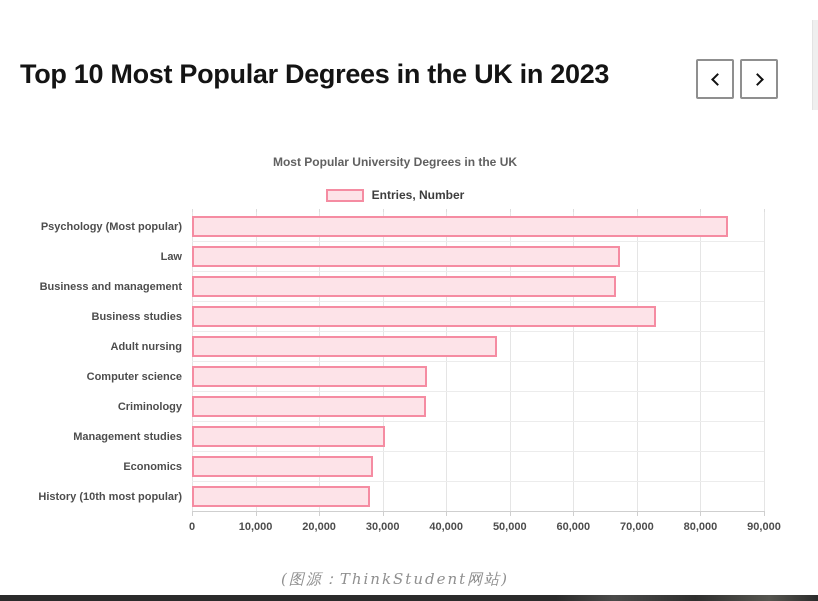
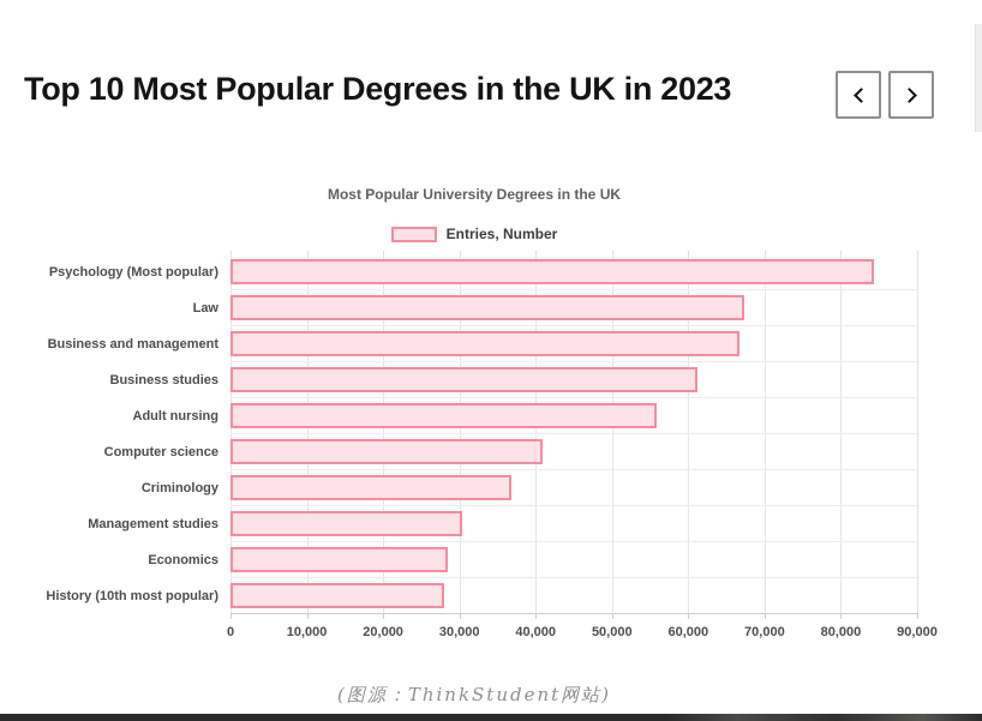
Business studies: 73000 -> 61000
Adult nursing: 48000 -> 56000
Computer science: 37000 -> 41000
